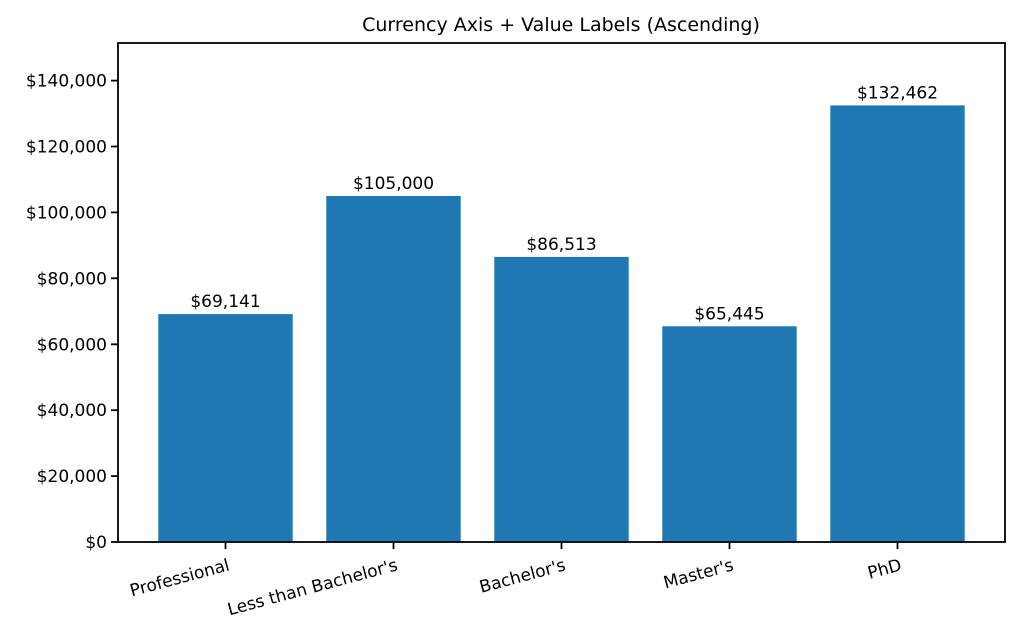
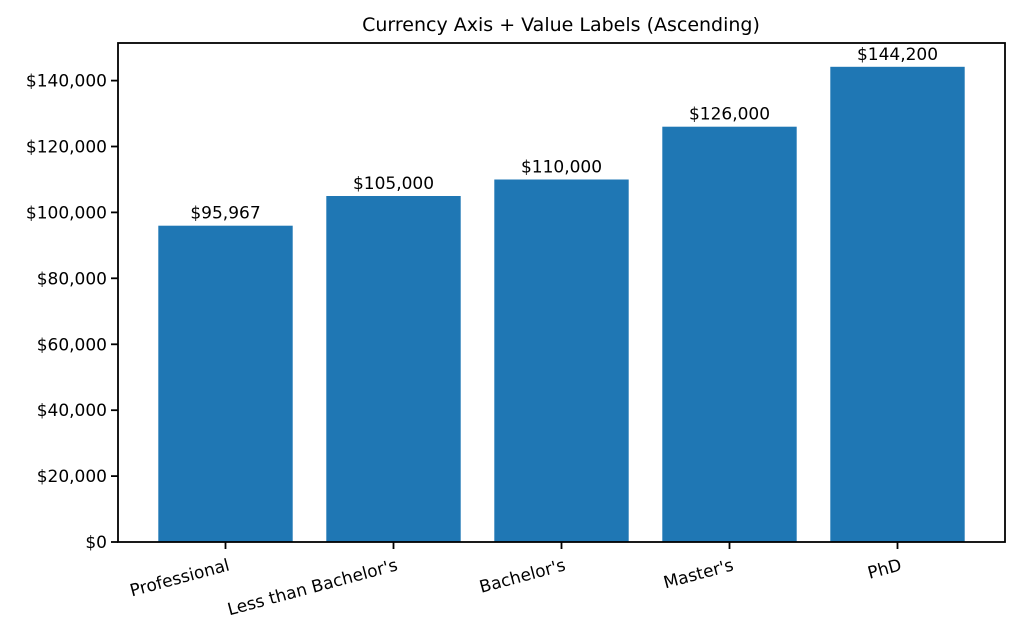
Professional: $69,141 -> $95,967
Bachelor's: $86,513 -> $110,000
Master's: $65,445 -> $126,000
PhD: $132,462 -> $144,200
